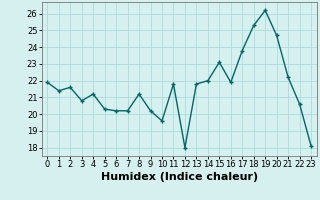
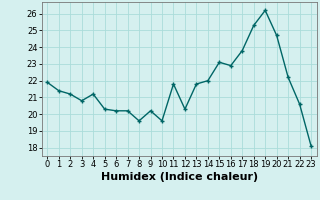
2: 21.6 -> 21.2
8: 21.2 -> 19.6
12: 18.0 -> 20.3
16: 21.9 -> 22.9
